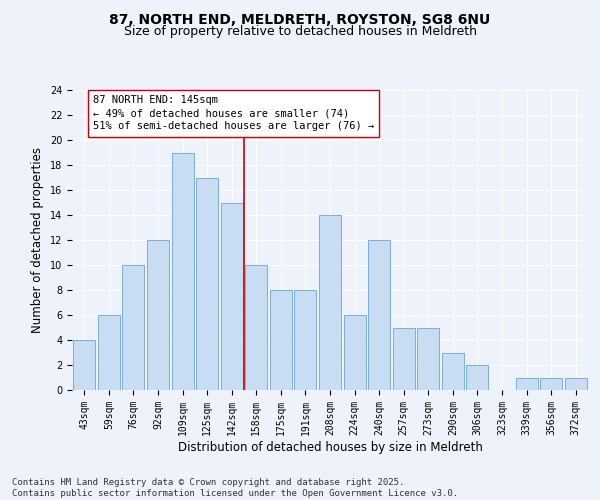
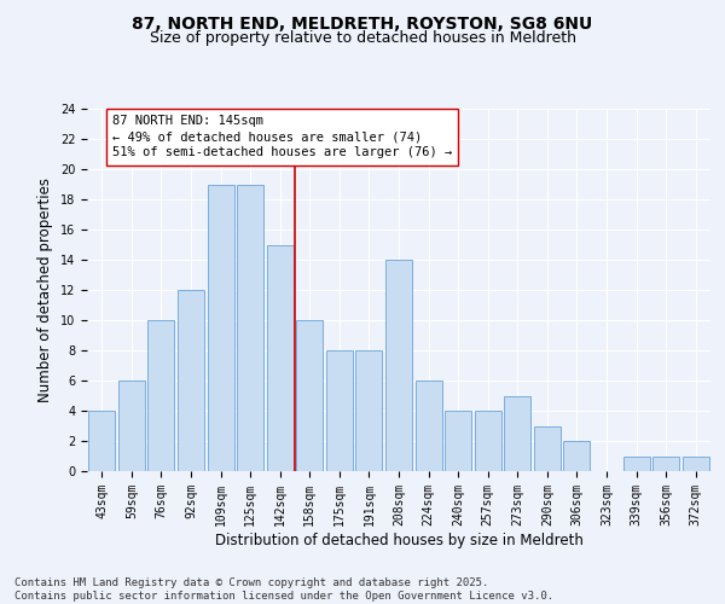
125sqm: 17 -> 19
240sqm: 12 -> 4
257sqm: 5 -> 4
